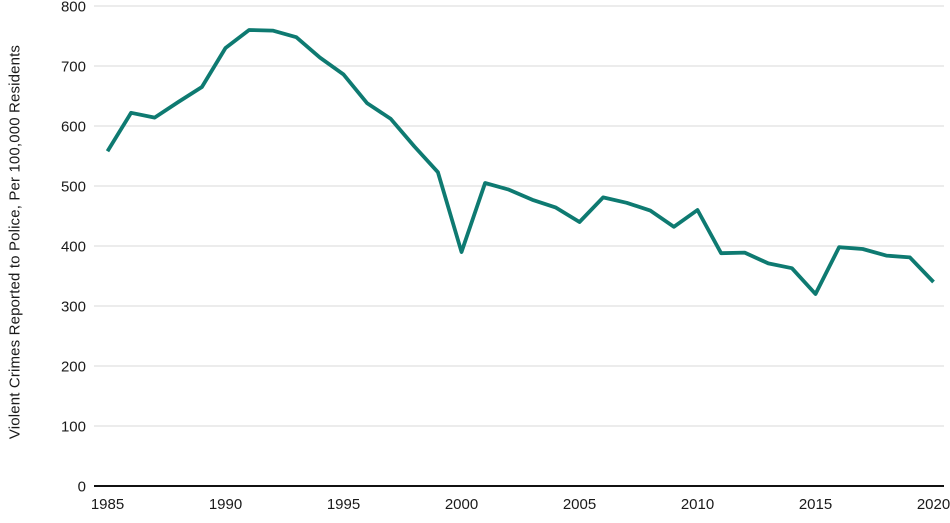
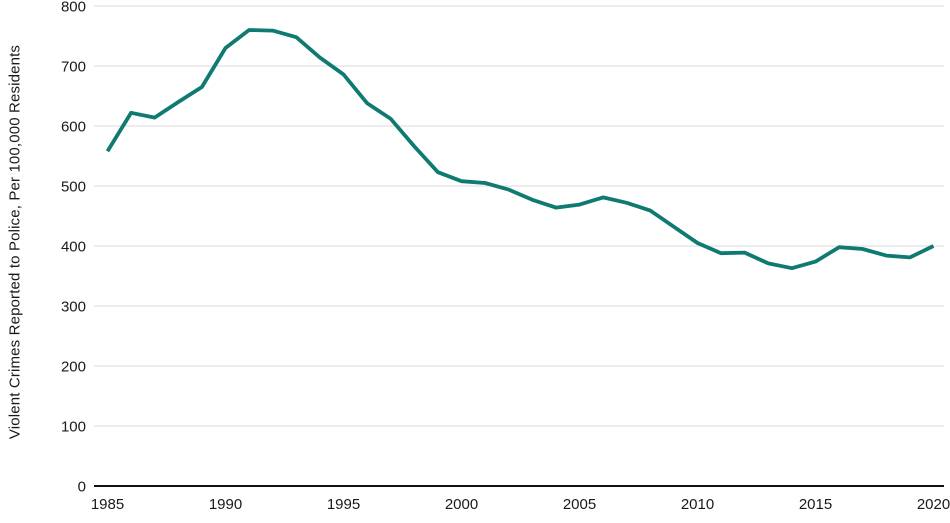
2000: 390 -> 510
2005: 440 -> 470
2010: 460 -> 400
2015: 320 -> 370
2020: 340 -> 400
